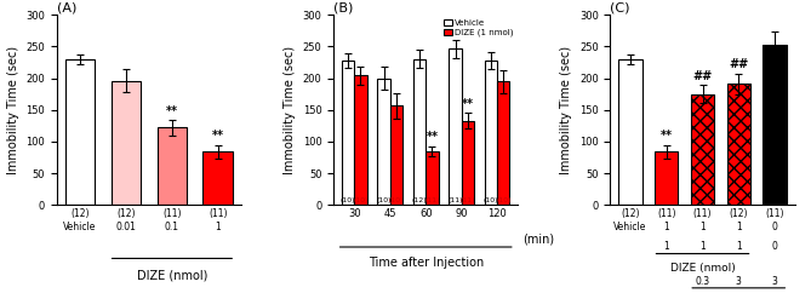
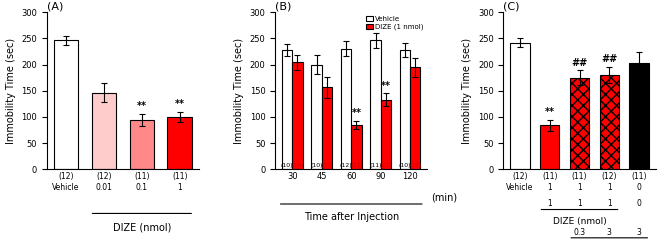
(A)/(12) Vehicle: 230 -> 246
(A)/(12) 0.01: 196 -> 146
(A)/(11) 0.1: 122 -> 94
(A)/(11) 1: 84 -> 100
(C)/(12) Vehicle: 230 -> 242
(C)/(12) 1: 191 -> 180
(C)/(11) 0: 252 -> 202
